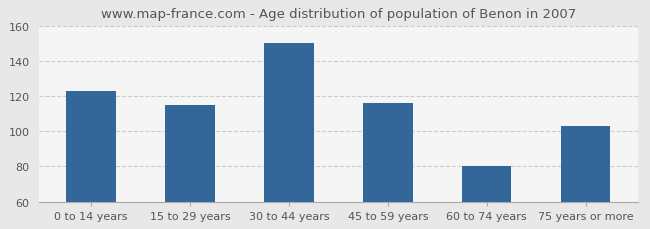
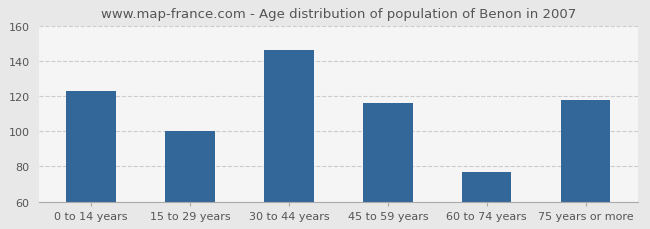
15 to 29 years: 115 -> 100
30 to 44 years: 150 -> 146
60 to 74 years: 80 -> 77
75 years or more: 103 -> 118
